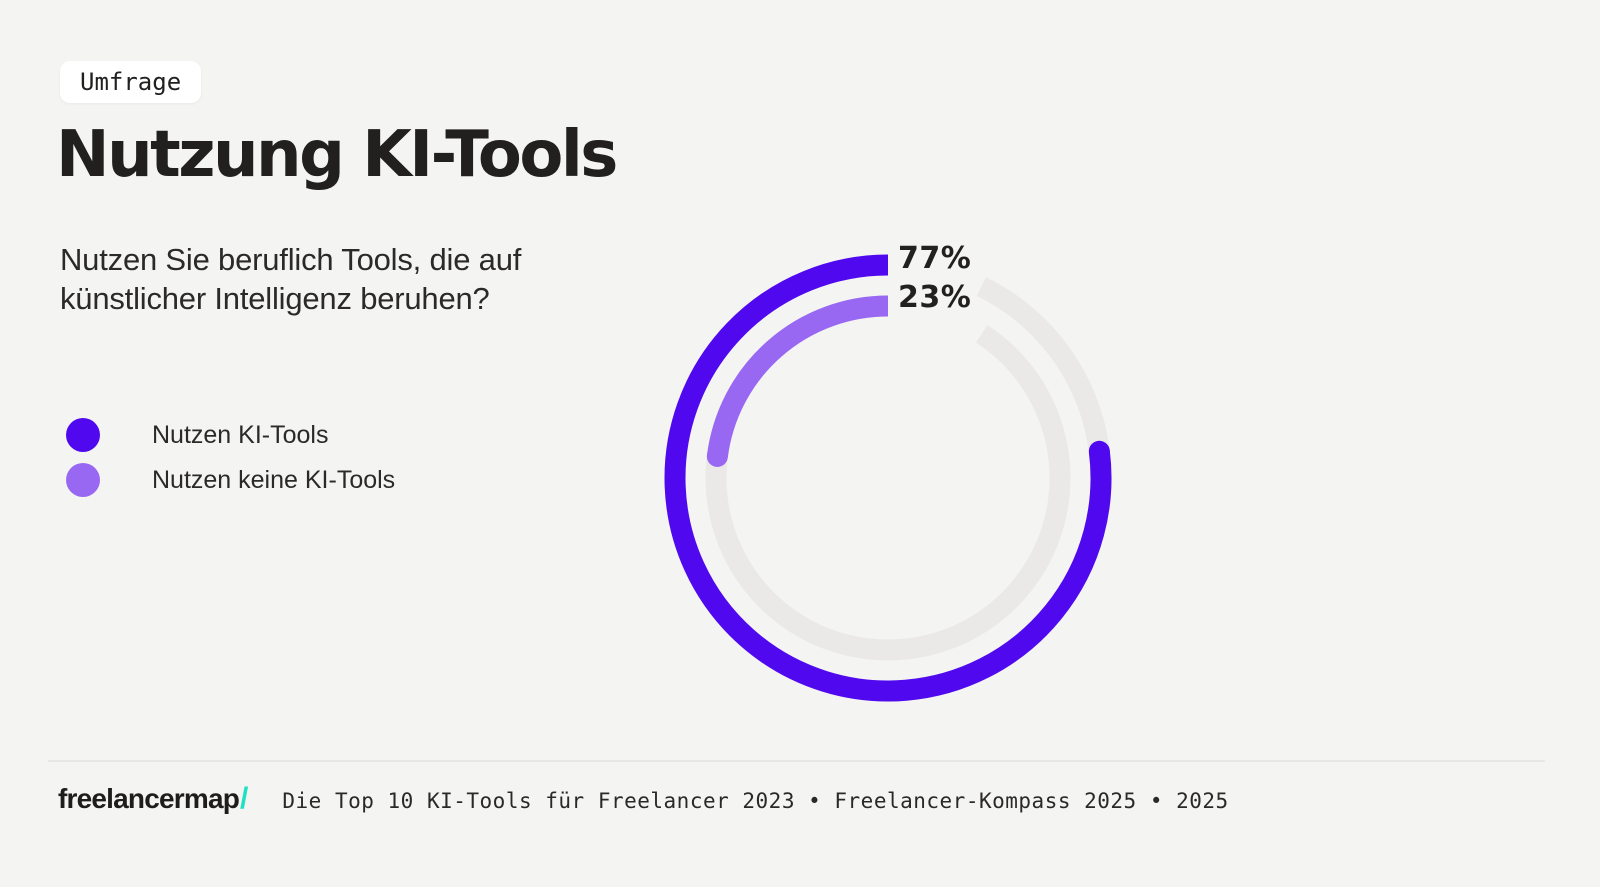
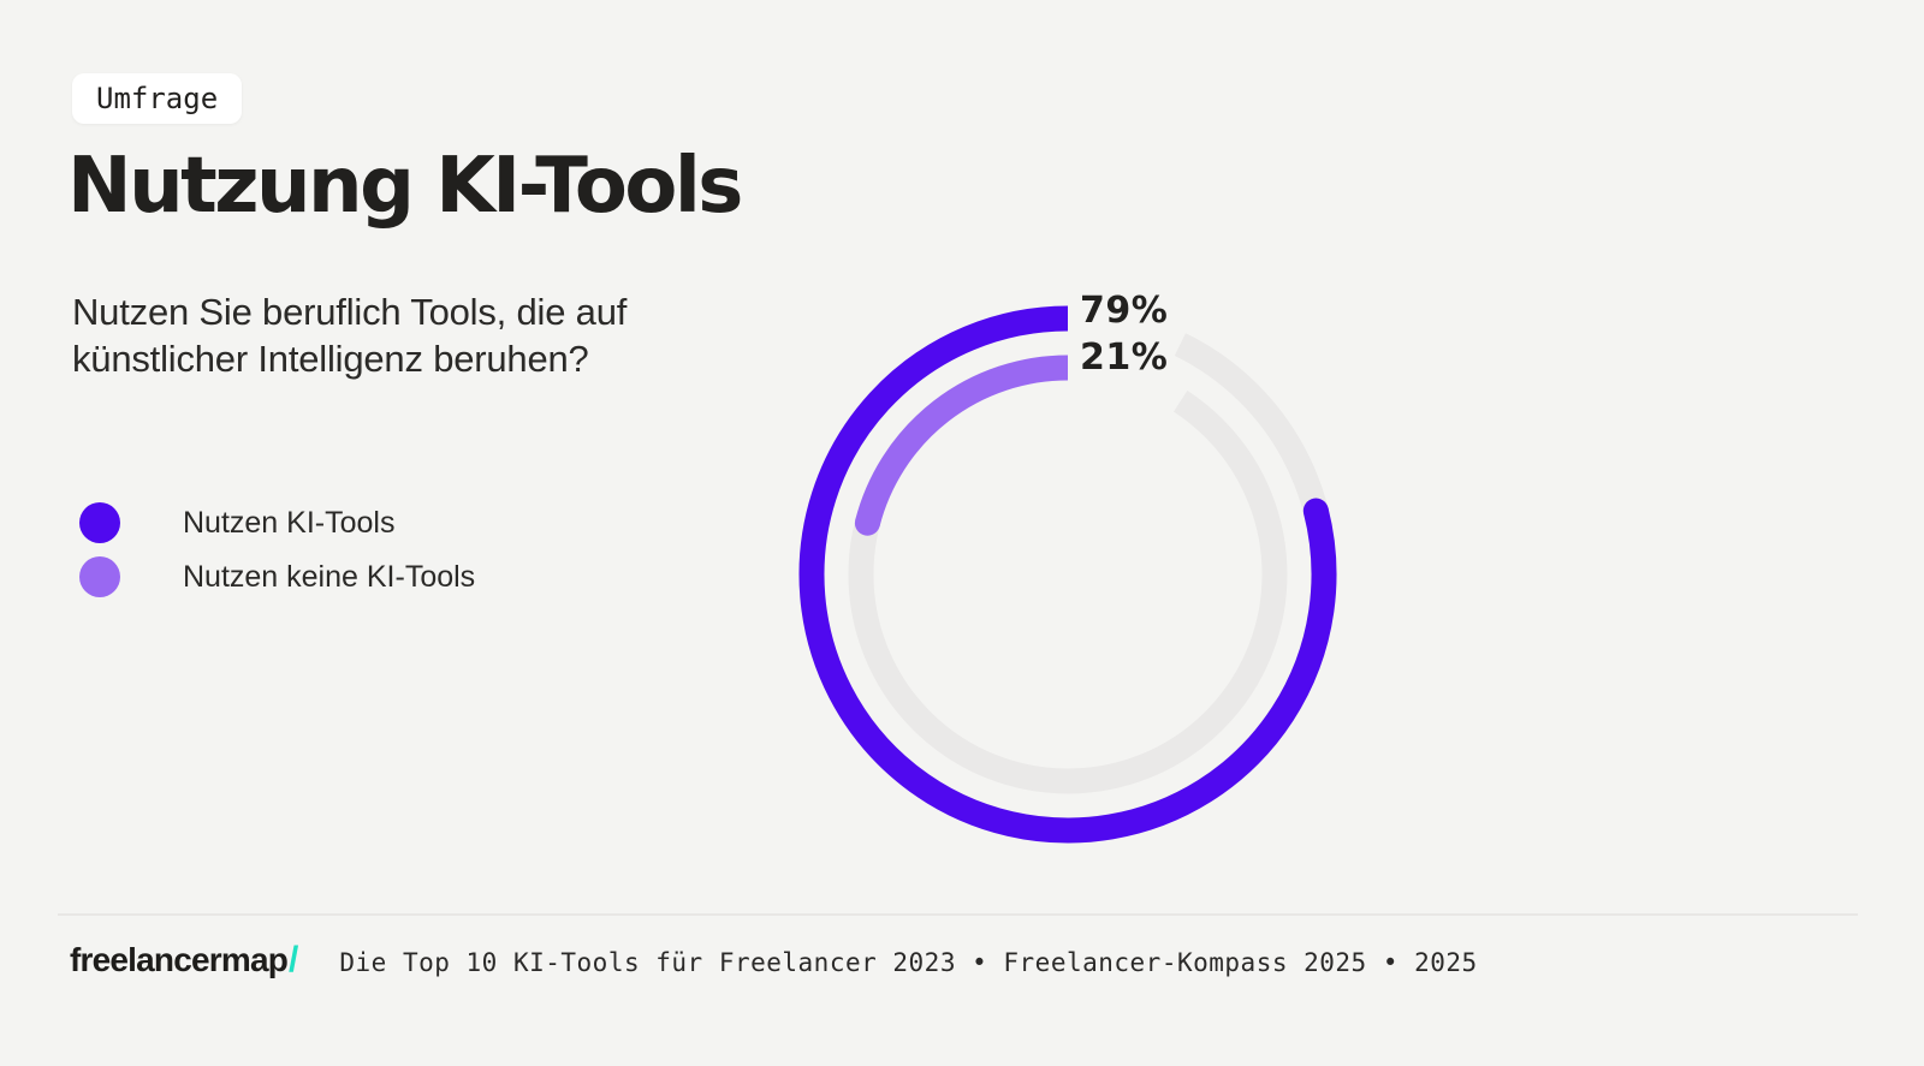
Nutzen KI-Tools: 77% -> 79%
Nutzen keine KI-Tools: 23% -> 21%
